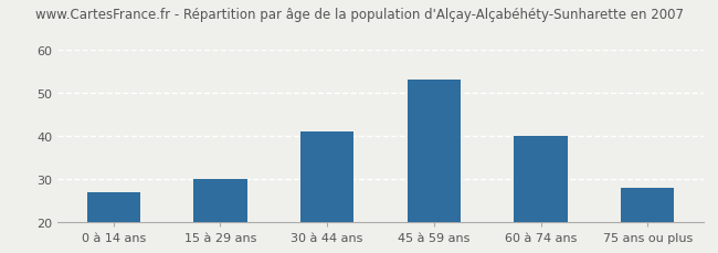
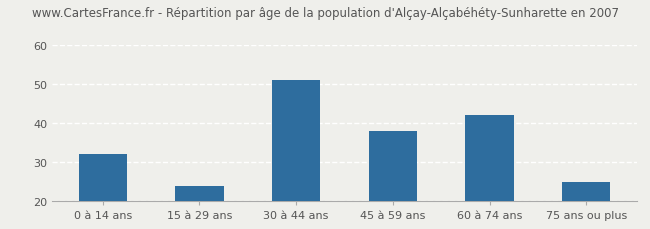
0 à 14 ans: 27 -> 32
15 à 29 ans: 30 -> 24
30 à 44 ans: 41 -> 51
45 à 59 ans: 53 -> 38
60 à 74 ans: 40 -> 42
75 ans ou plus: 28 -> 25
